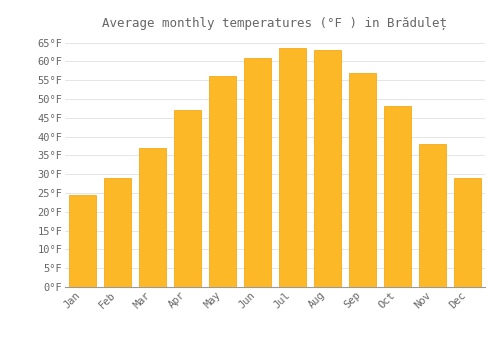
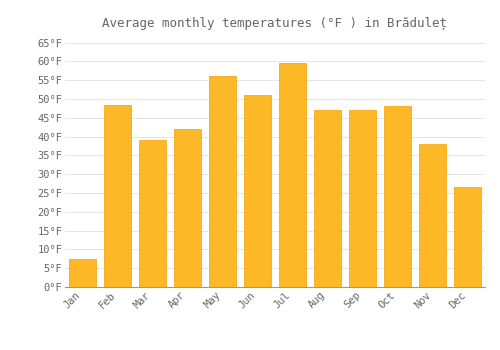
Jan: 24.5°F -> 7.5°F
Feb: 29.0°F -> 48.5°F
Mar: 37.0°F -> 39.0°F
Apr: 47.0°F -> 42.0°F
Jun: 61.0°F -> 51.0°F
Jul: 63.5°F -> 59.5°F
Aug: 63.0°F -> 47.0°F
Sep: 57.0°F -> 47.0°F
Dec: 29.0°F -> 26.5°F
